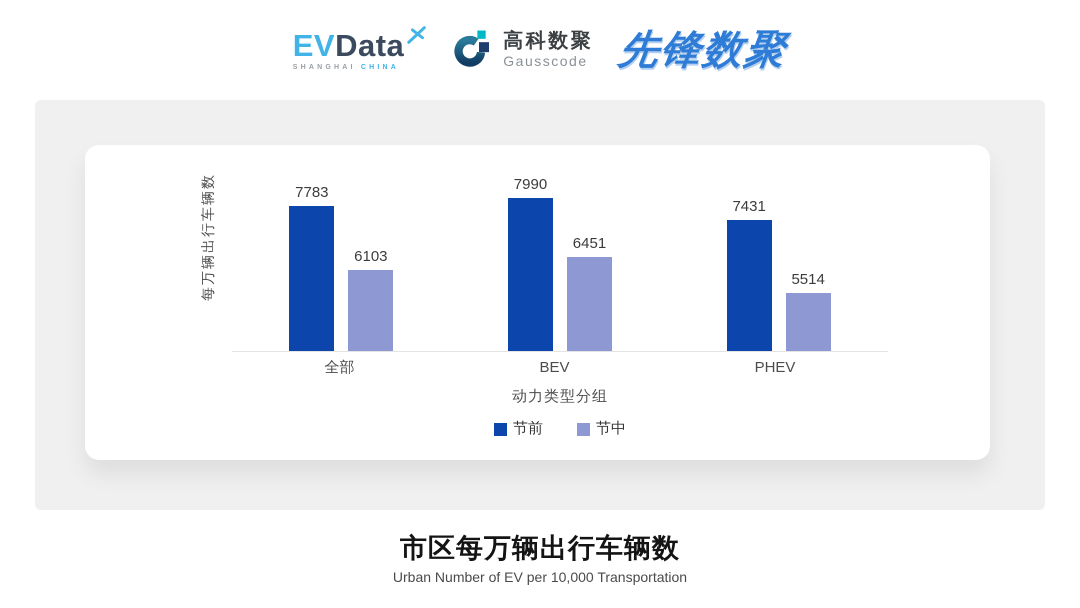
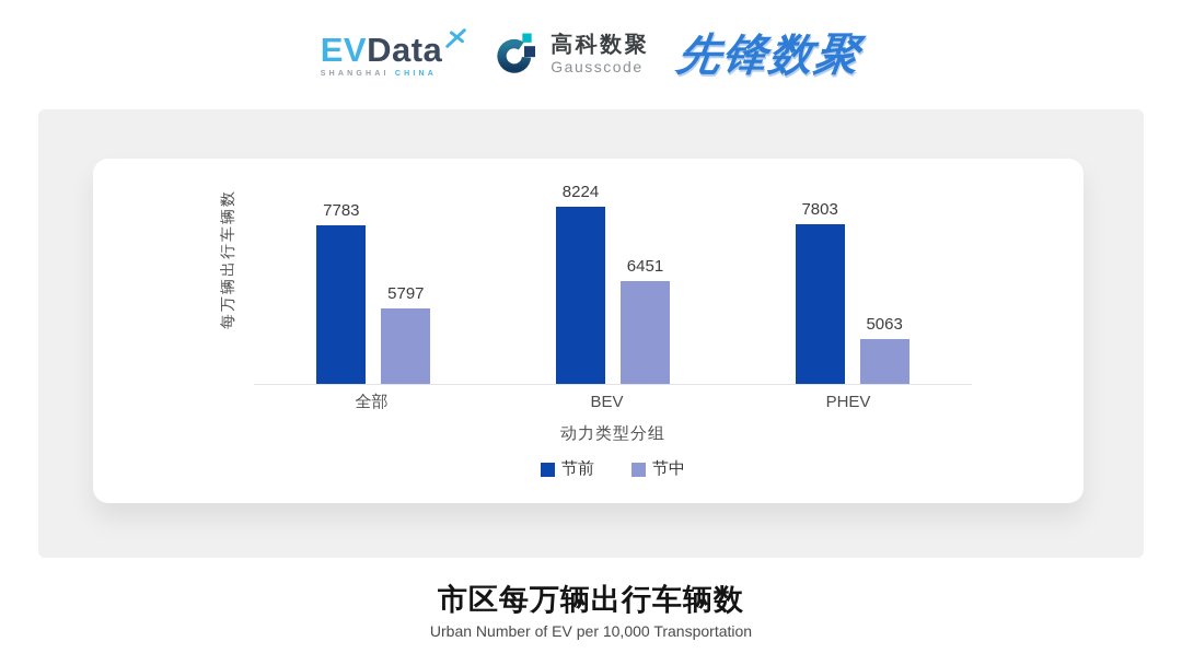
节中/全部: 6103 -> 5797
节前/BEV: 7990 -> 8224
节前/PHEV: 7431 -> 7803
节中/PHEV: 5514 -> 5063
